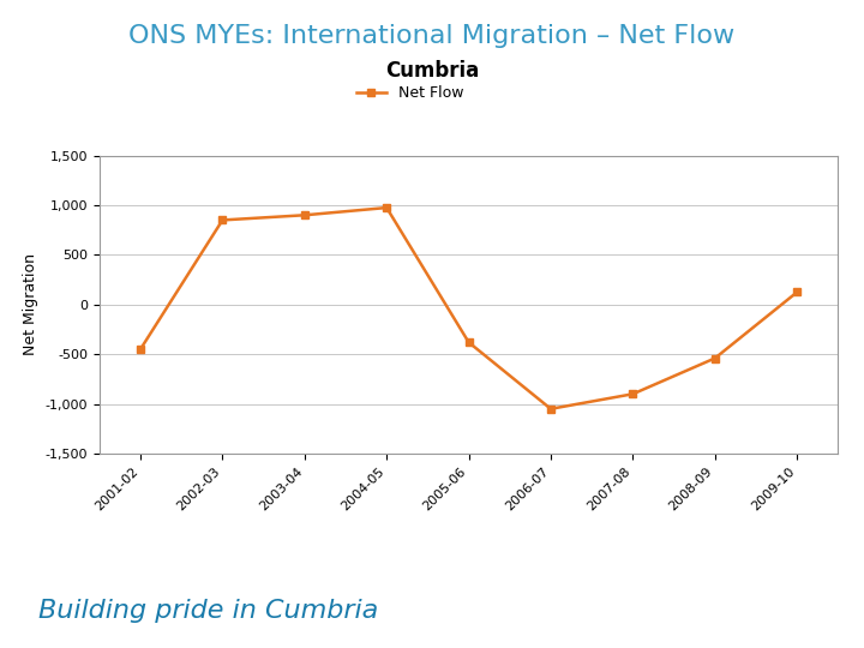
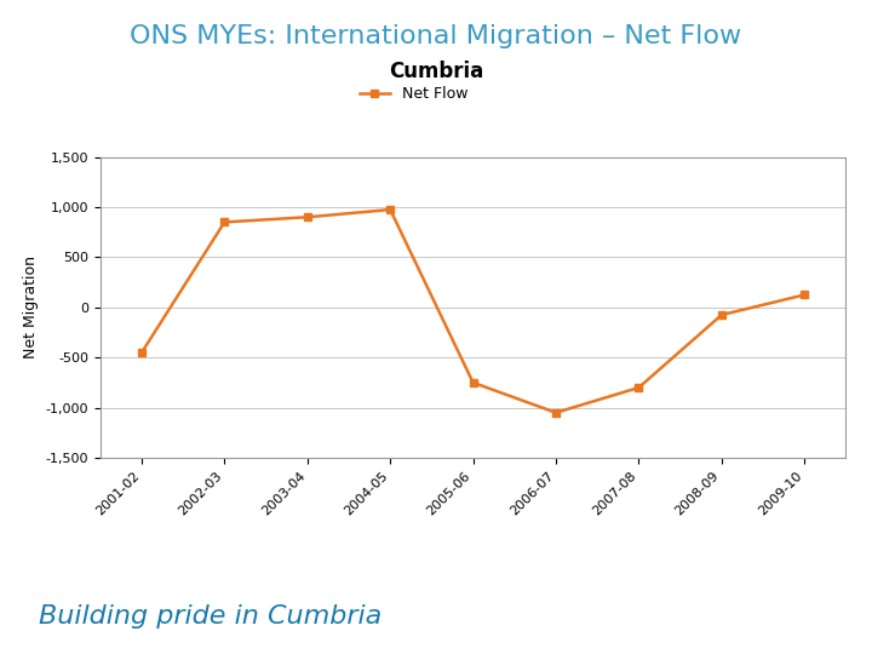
2005-06: -380 -> -750
2007-08: -900 -> -800
2008-09: -540 -> -80
